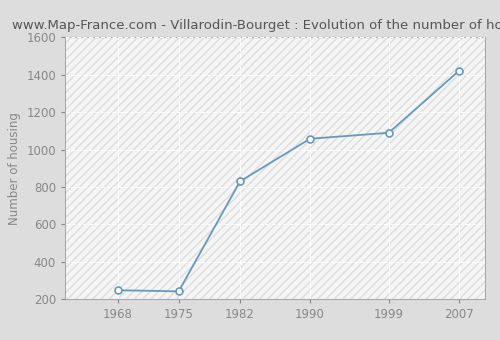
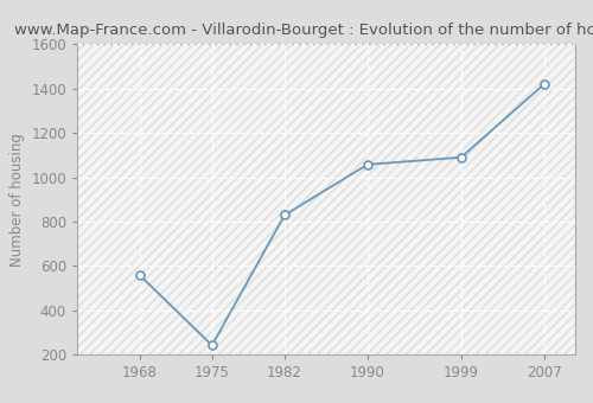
1968: 250 -> 560
